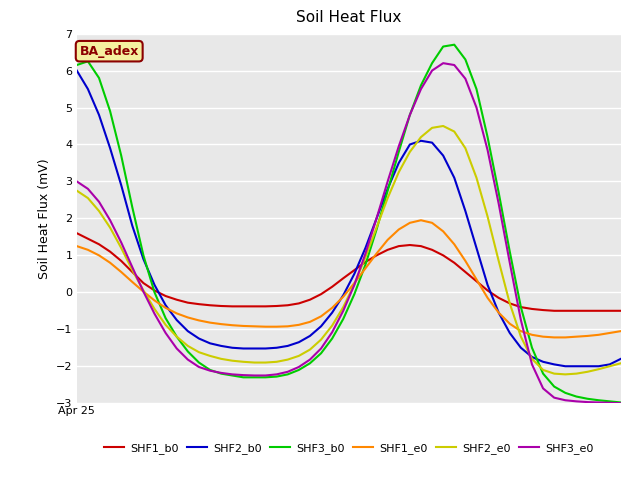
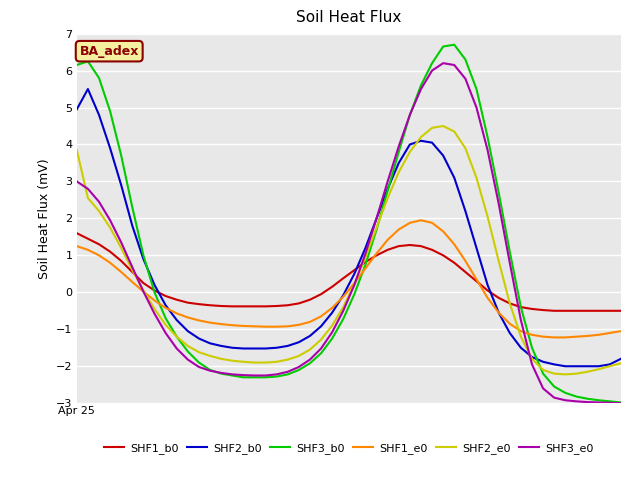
SHF2_b0/Apr 25: 6.00 -> 4.95
SHF2_e0/Apr 25: 2.75 -> 3.85
